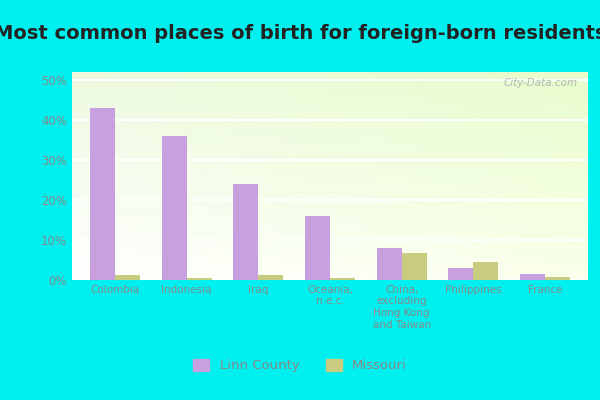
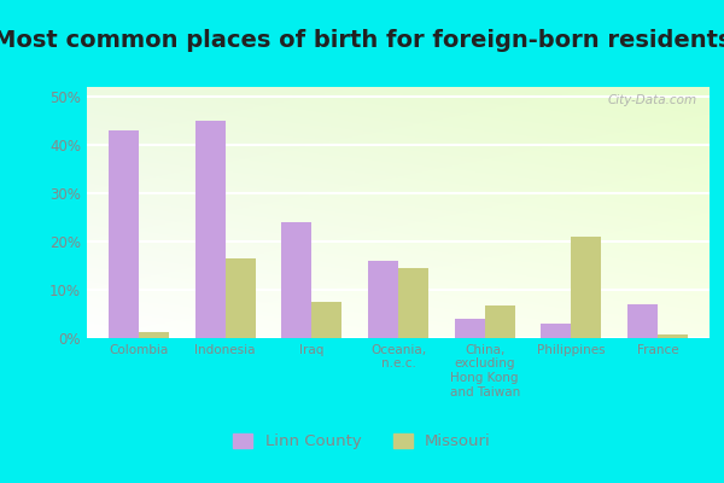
Linn County/Indonesia: 36.0% -> 45.0%
Missouri/Indonesia: 0.5% -> 16.5%
Missouri/Iraq: 1.3% -> 7.5%
Missouri/Oceania, n.e.c.: 0.5% -> 14.5%
Linn County/China, excluding Hong Kong and Taiwan: 8.0% -> 4.0%
Missouri/Philippines: 4.5% -> 21.0%
Linn County/France: 1.5% -> 7.0%
